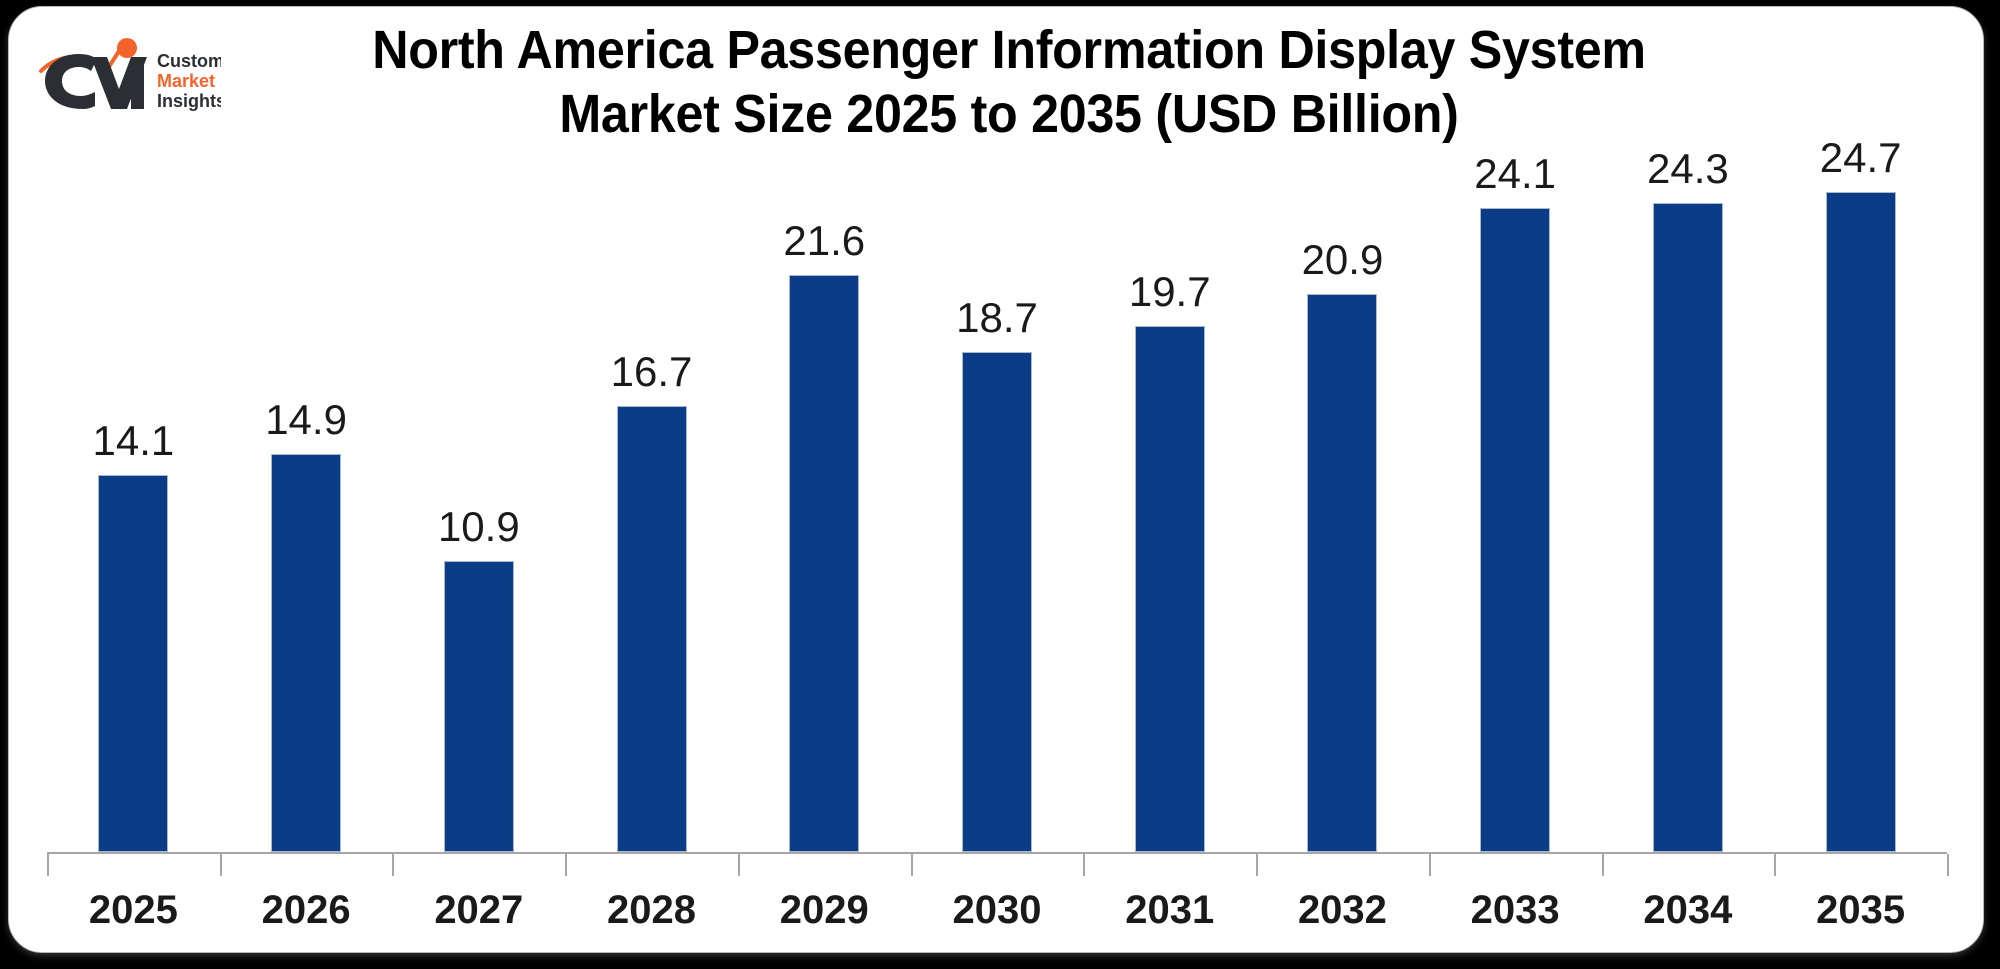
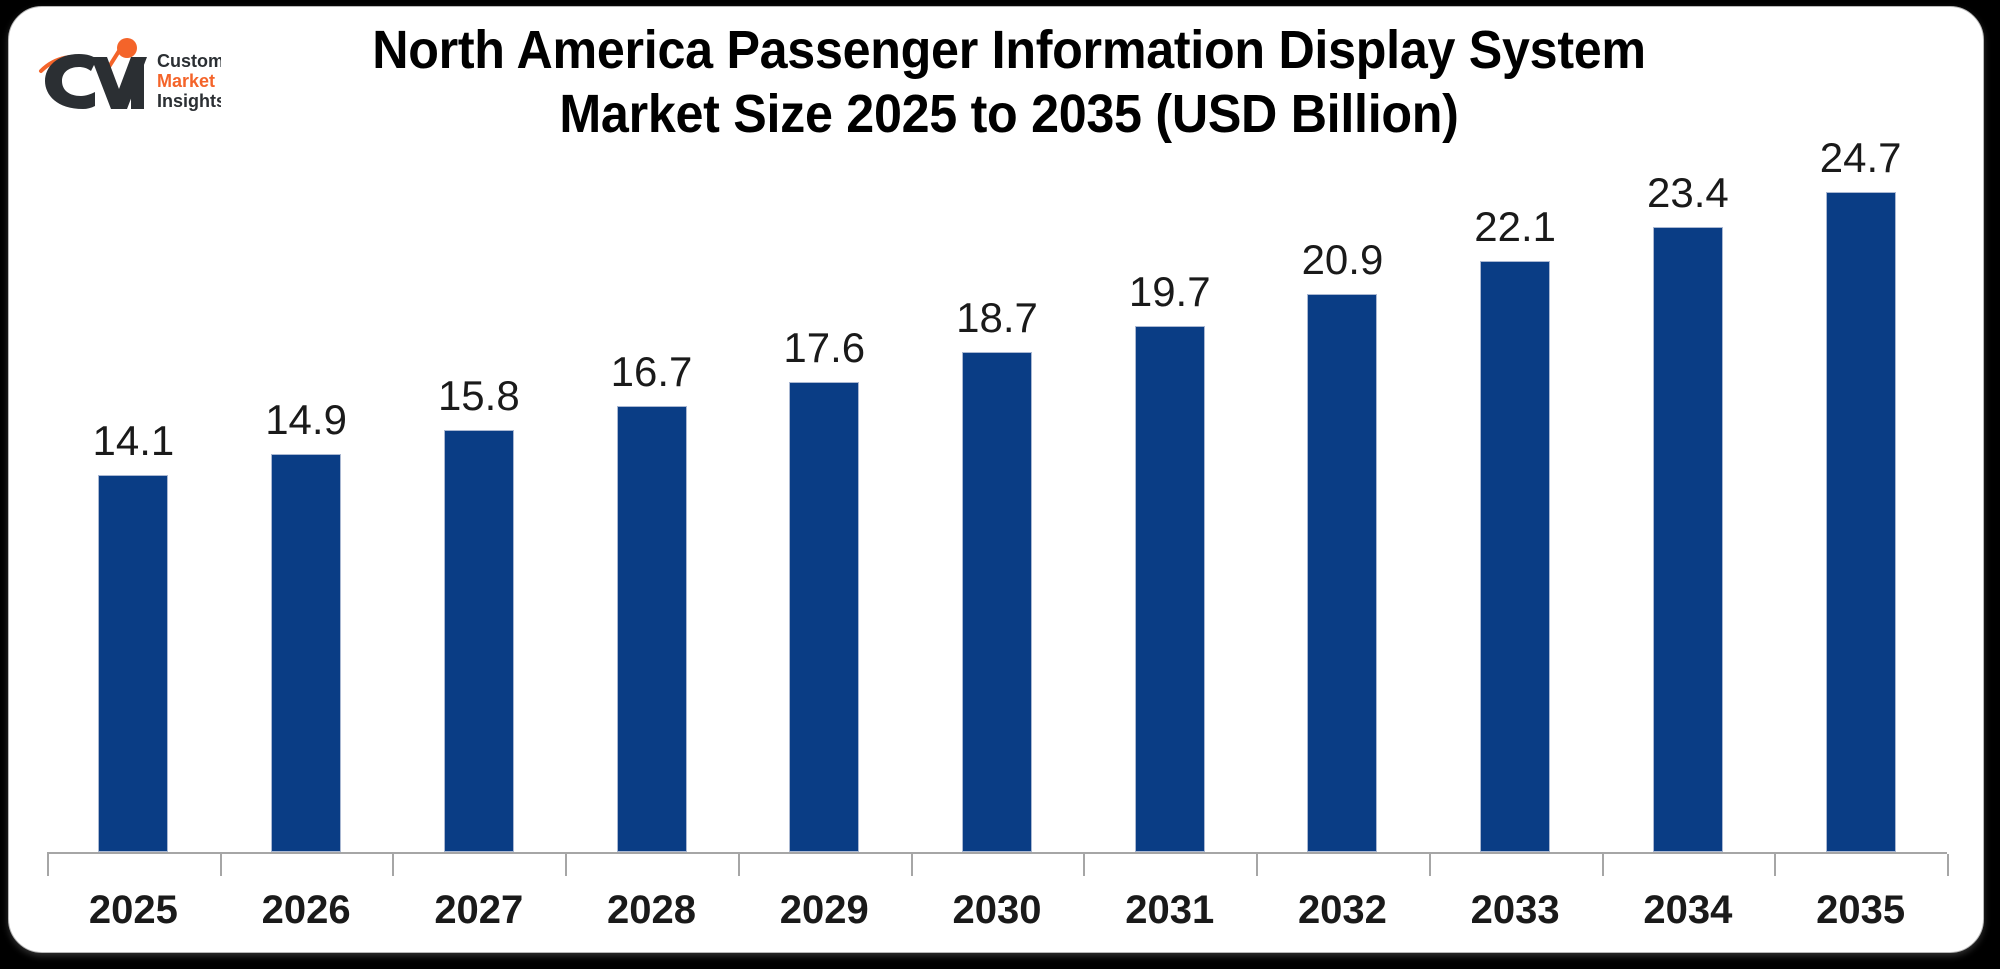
2027: 10.9 -> 15.8
2029: 21.6 -> 17.6
2033: 24.1 -> 22.1
2034: 24.3 -> 23.4
